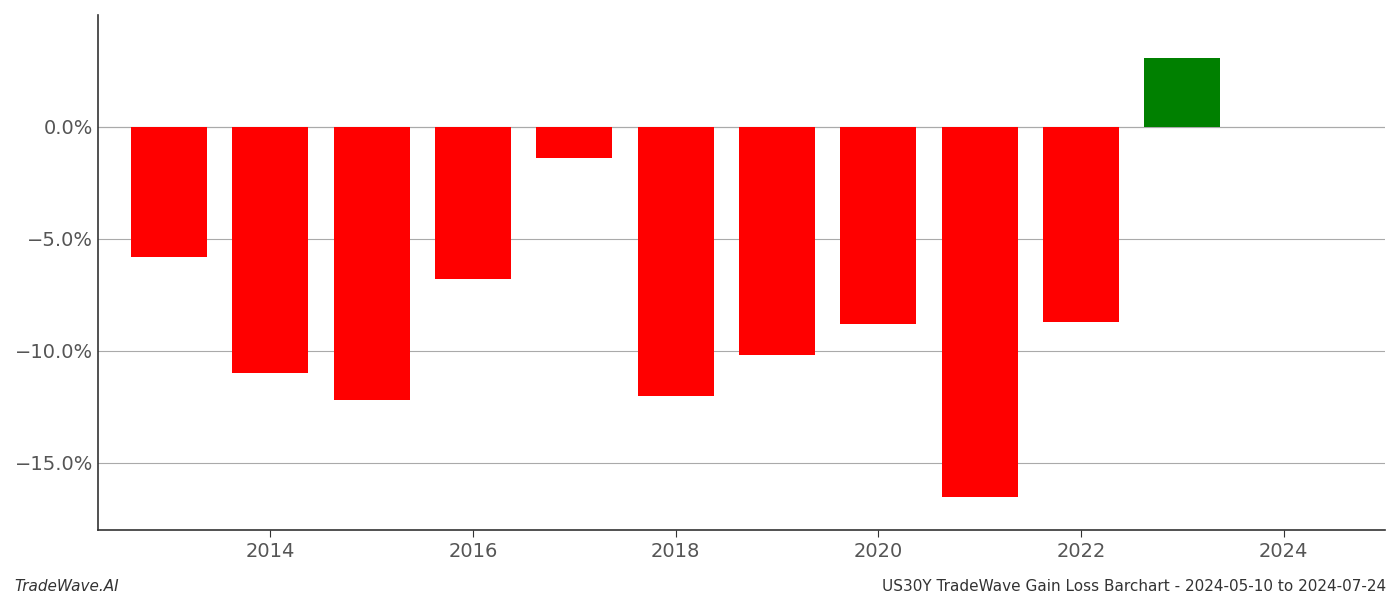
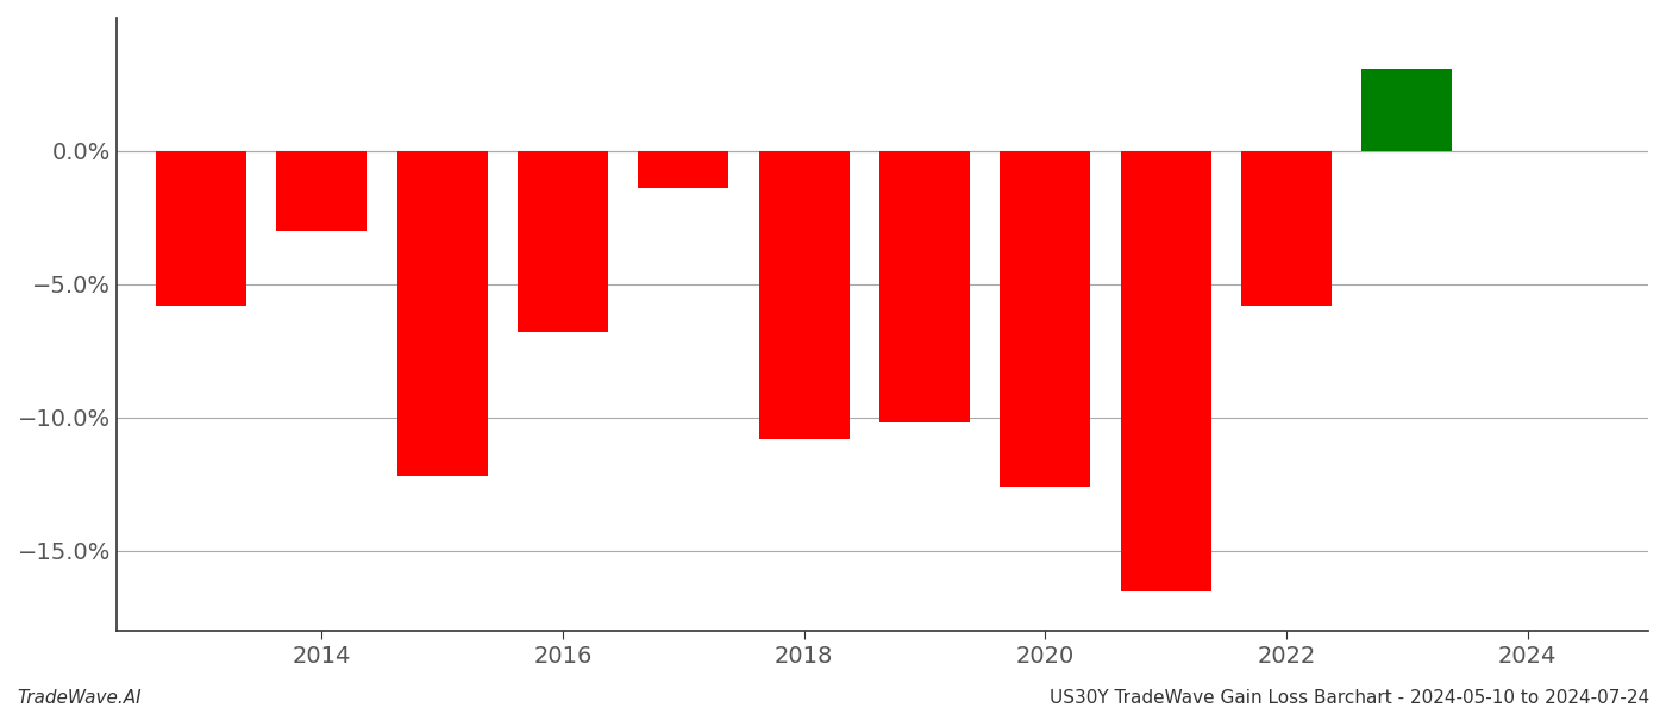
2014: -11.0% -> -3.0%
2018: -12.0% -> -10.8%
2020: -8.8% -> -12.6%
2022: -8.7% -> -5.8%
